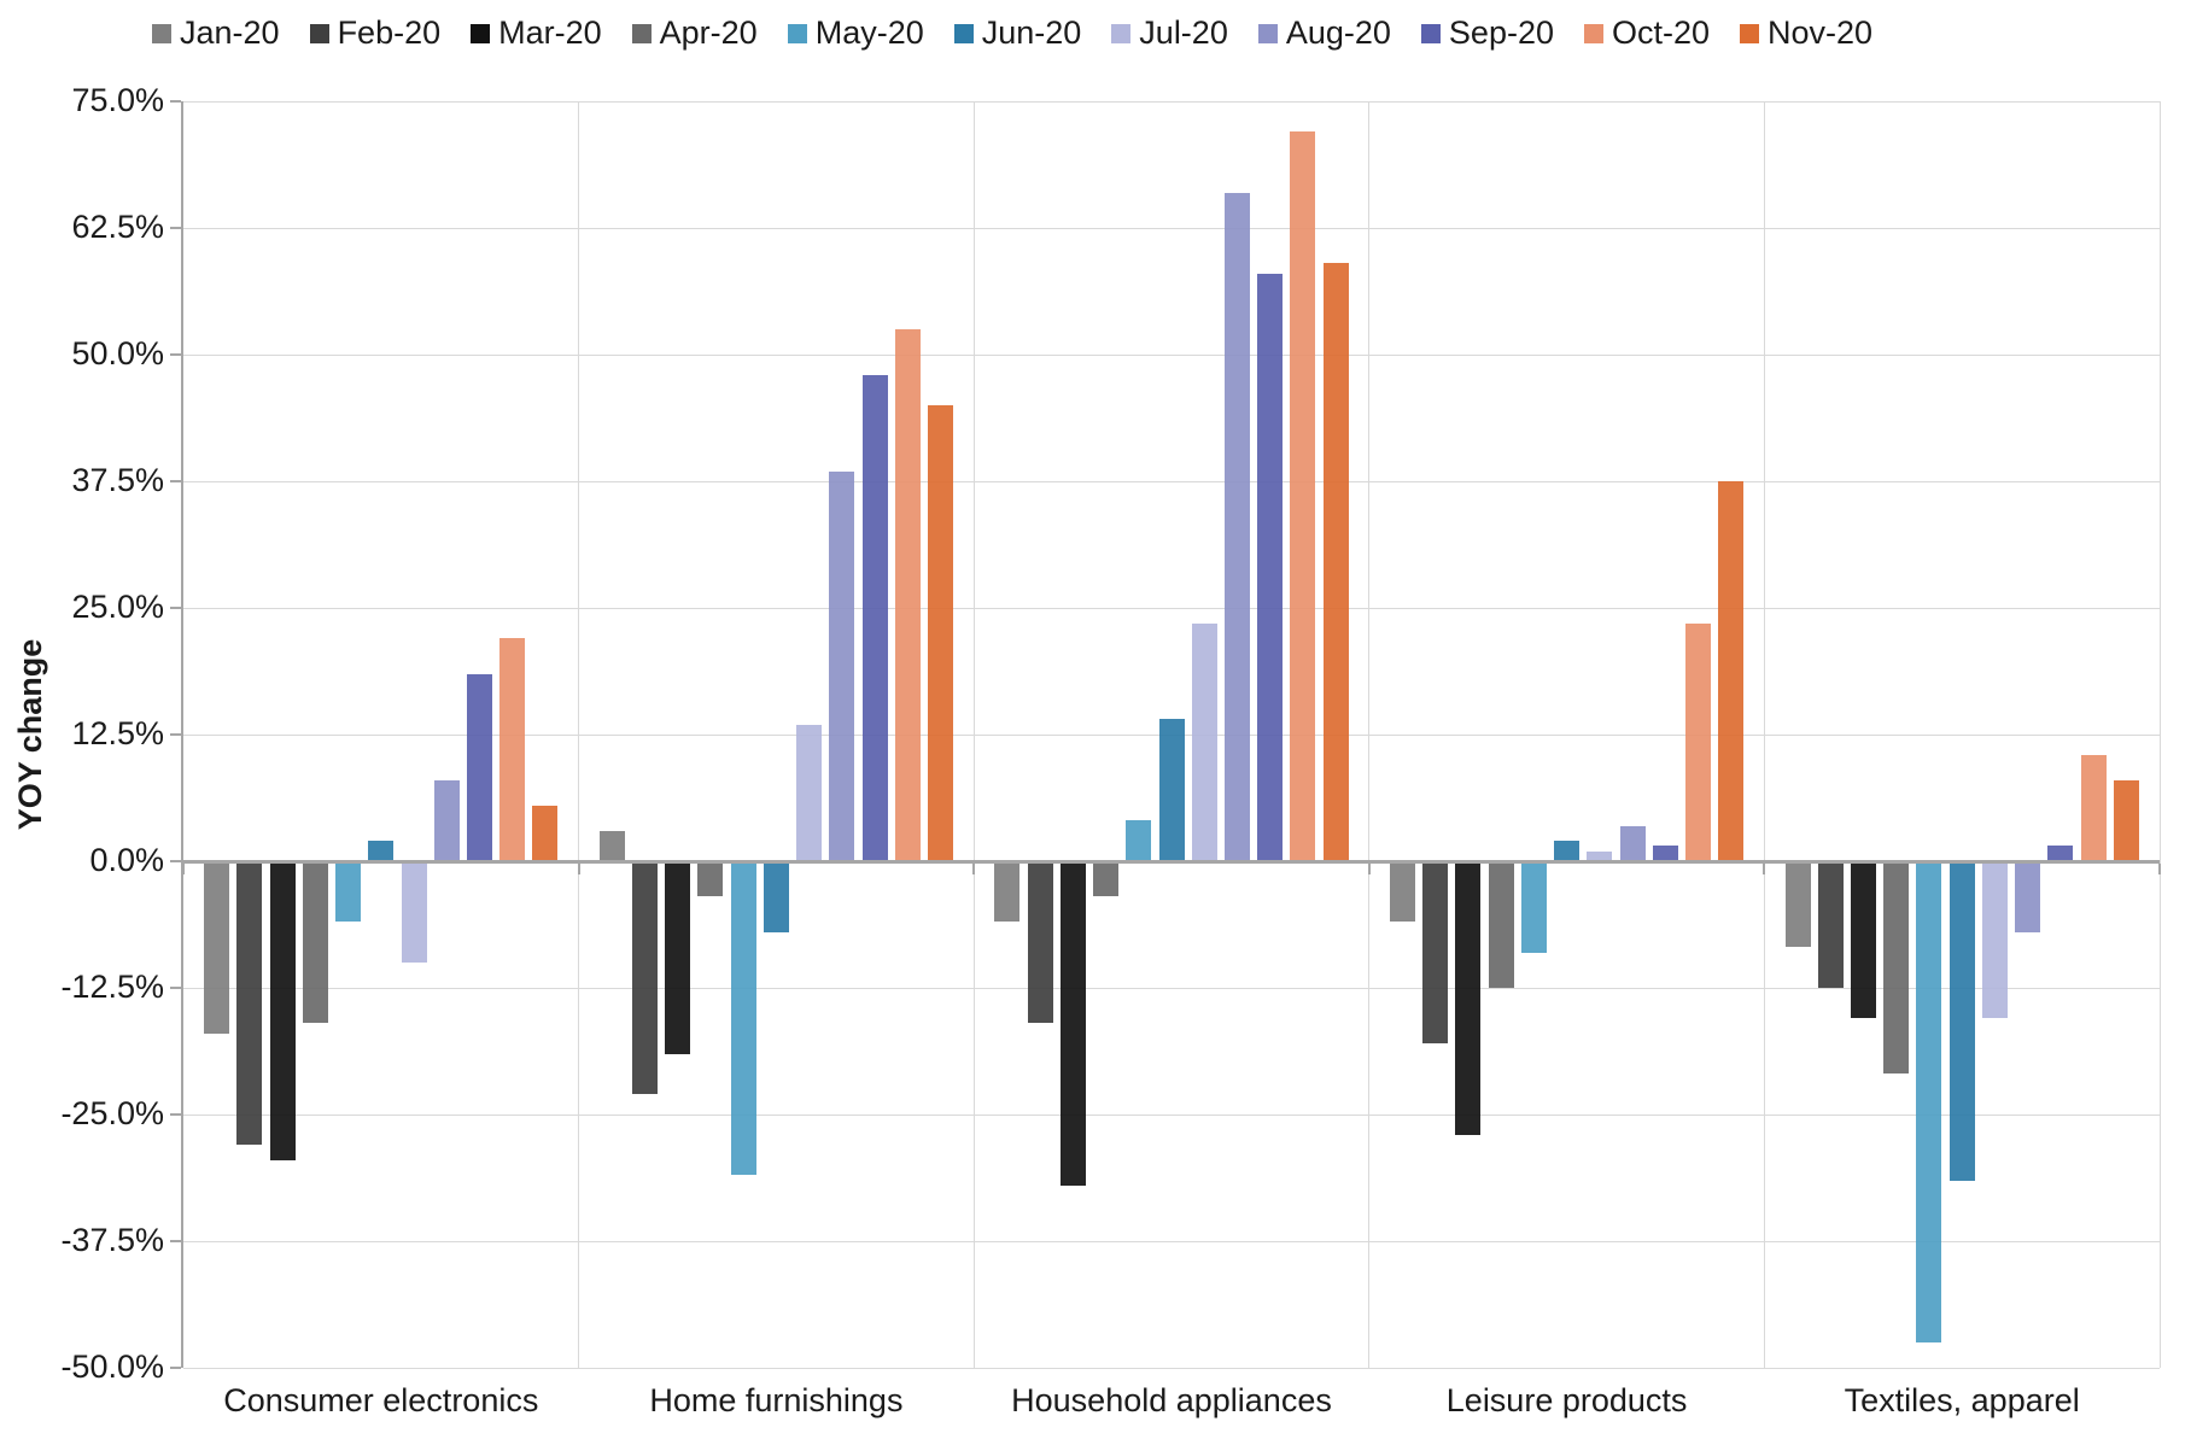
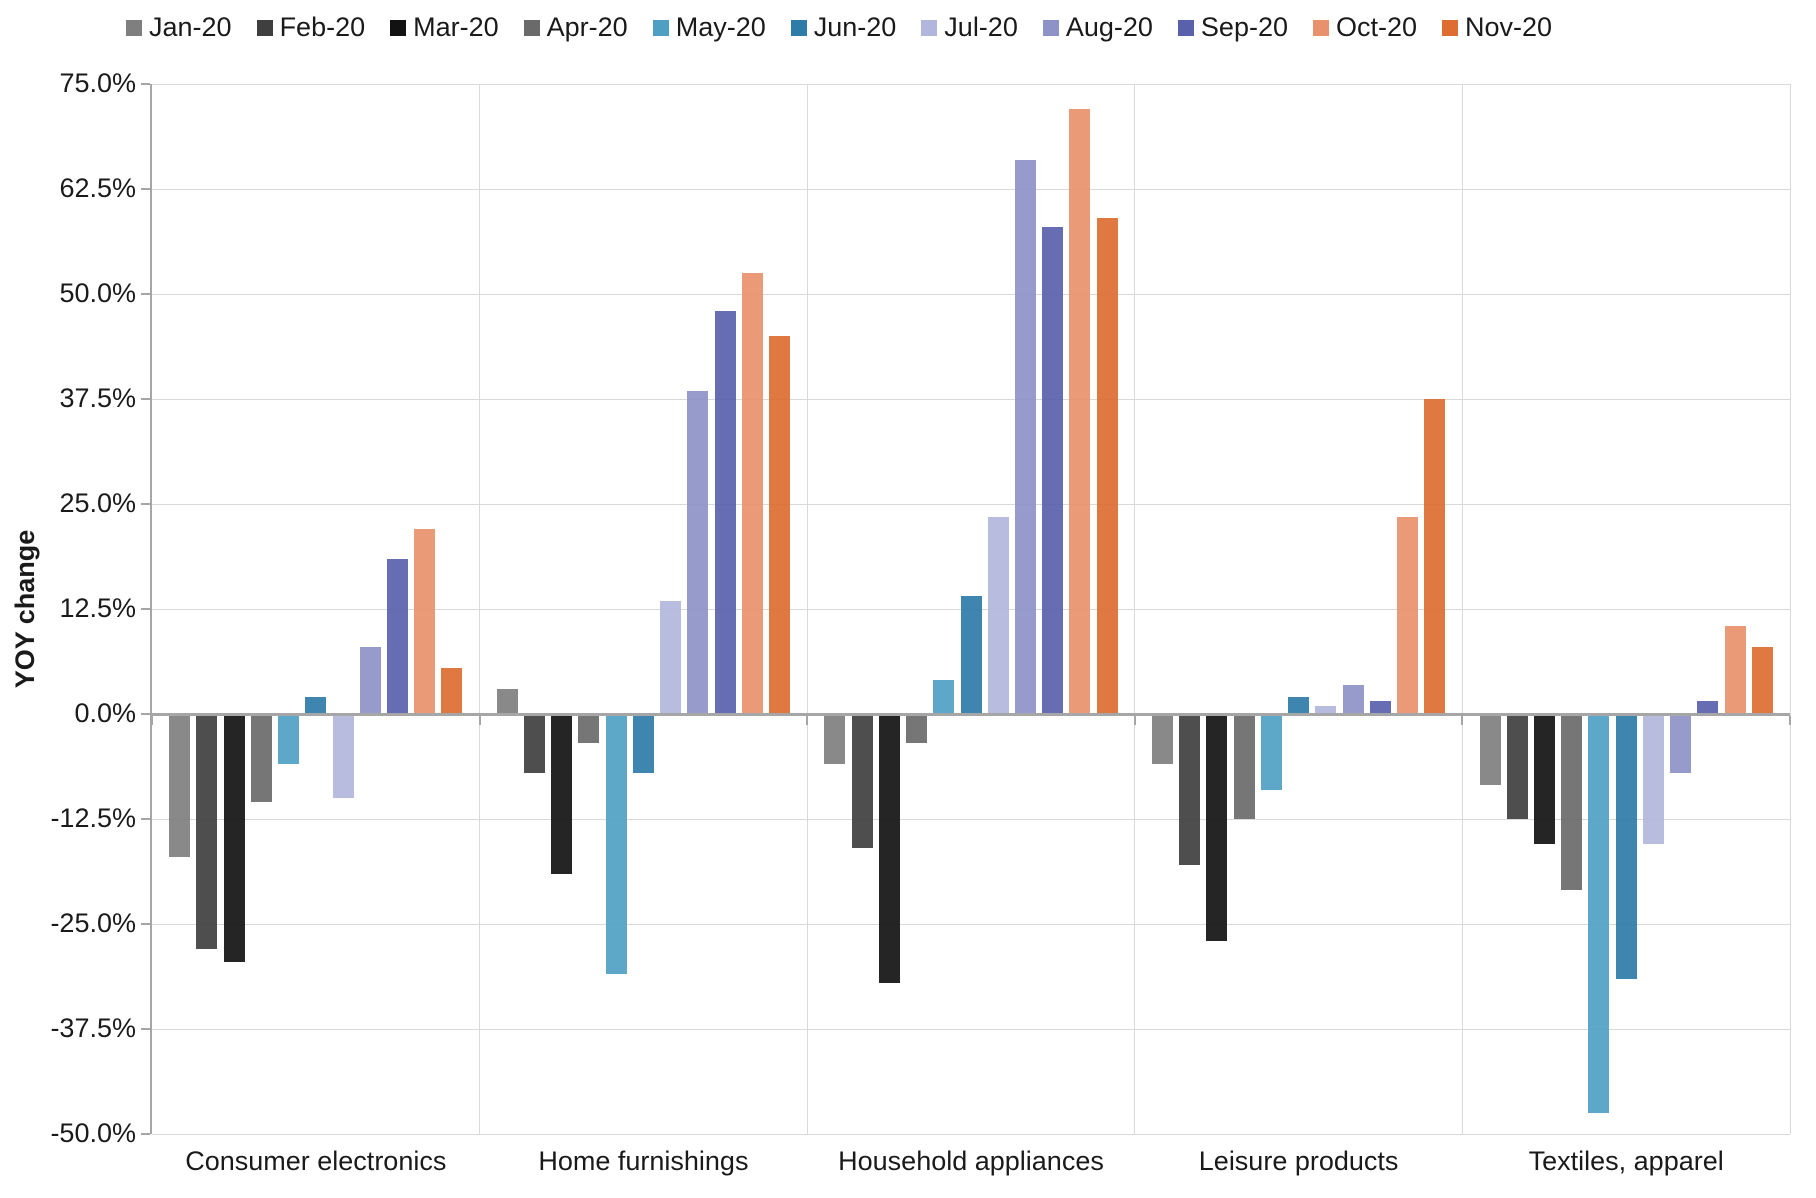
Apr-20/Consumer electronics: -16% -> -10%
Feb-20/Home furnishings: -23% -> -7%
